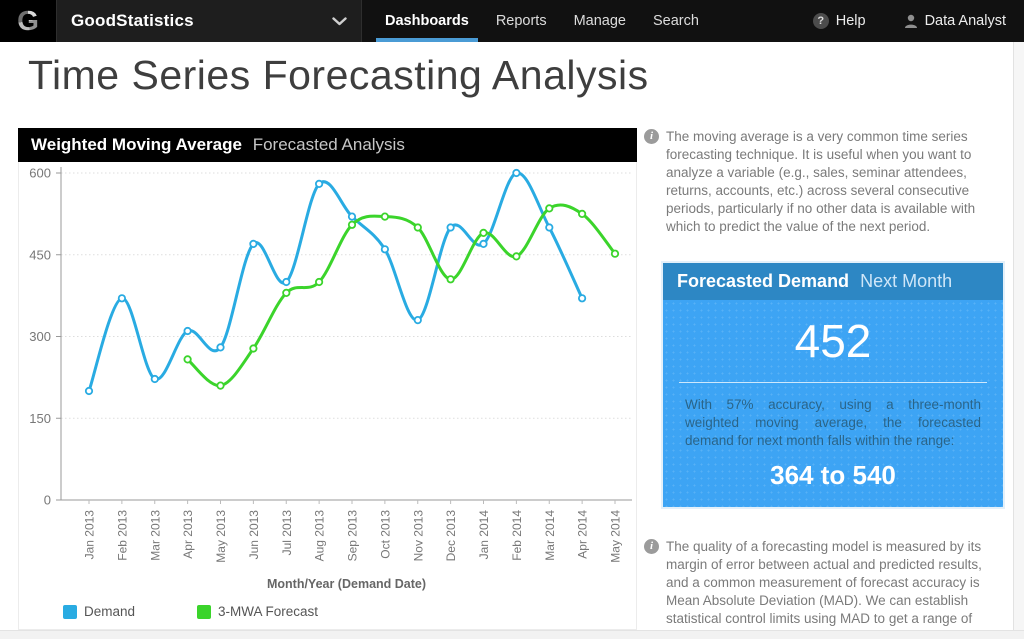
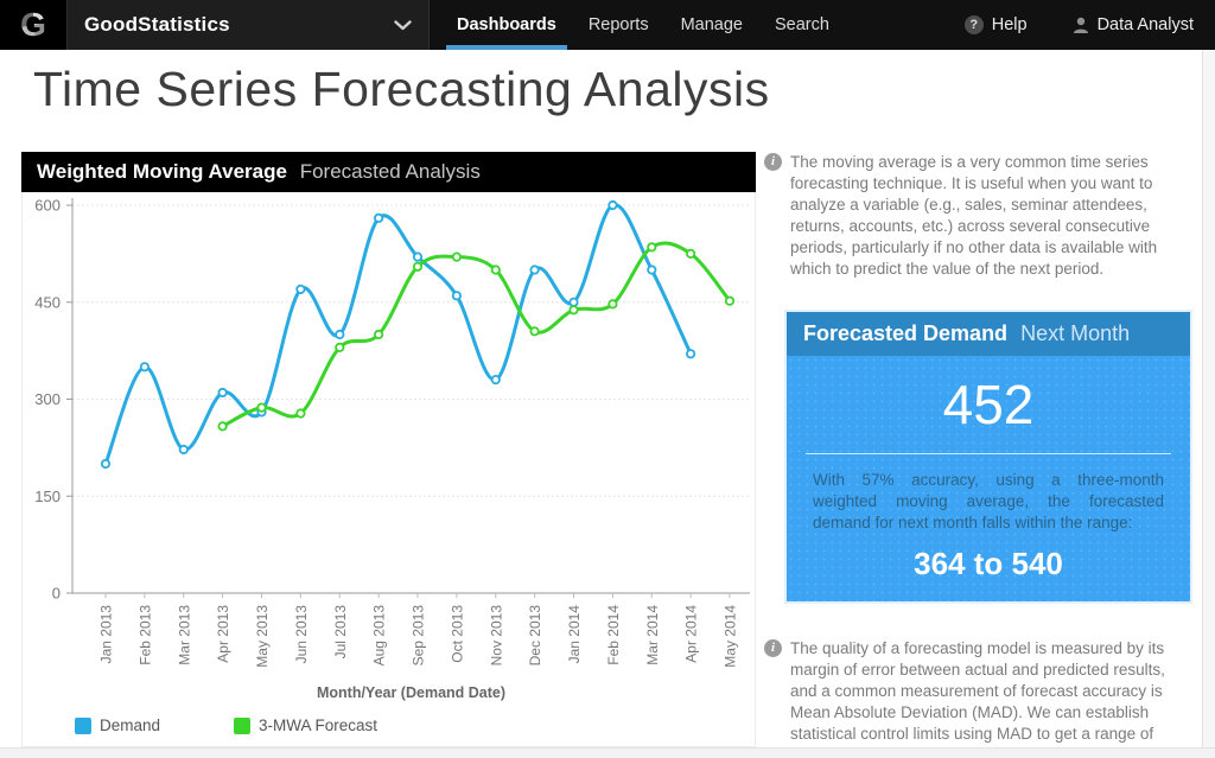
Demand/Feb 2013: 370 -> 350
3-MWA Forecast/May 2013: 210 -> 290
Demand/Jan 2014: 470 -> 450
3-MWA Forecast/Jan 2014: 490 -> 440
